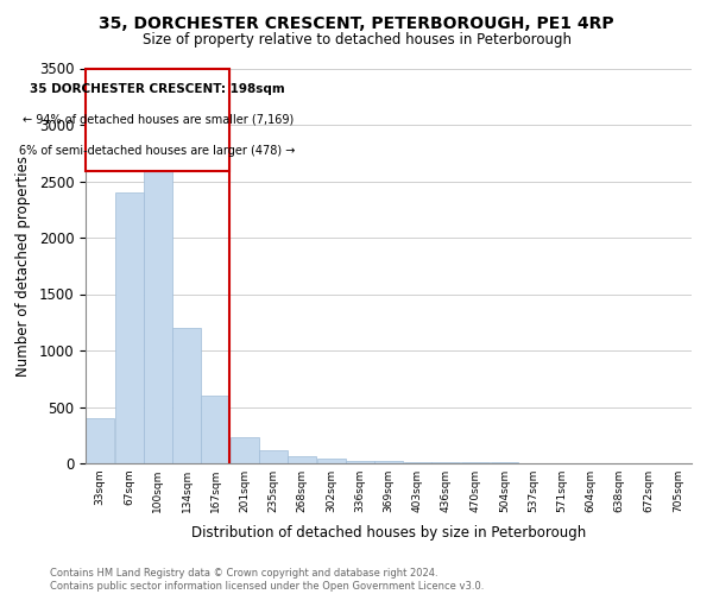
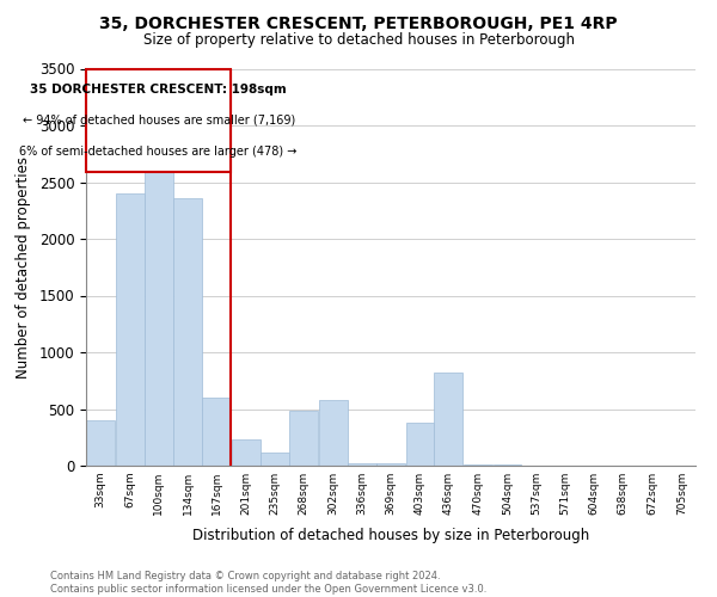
134sqm: 1200 -> 2360
268sqm: 60 -> 480
302sqm: 40 -> 580
403sqm: 20 -> 380
436sqm: 10 -> 820
